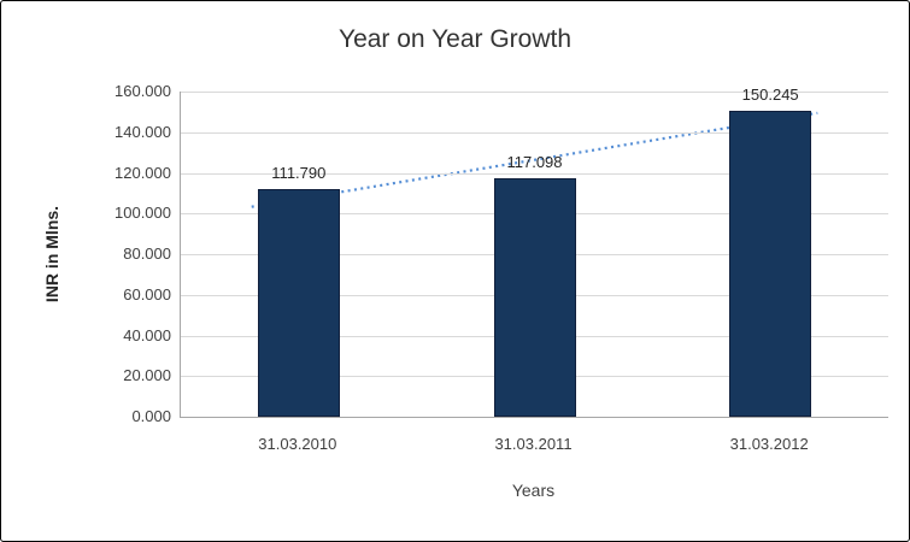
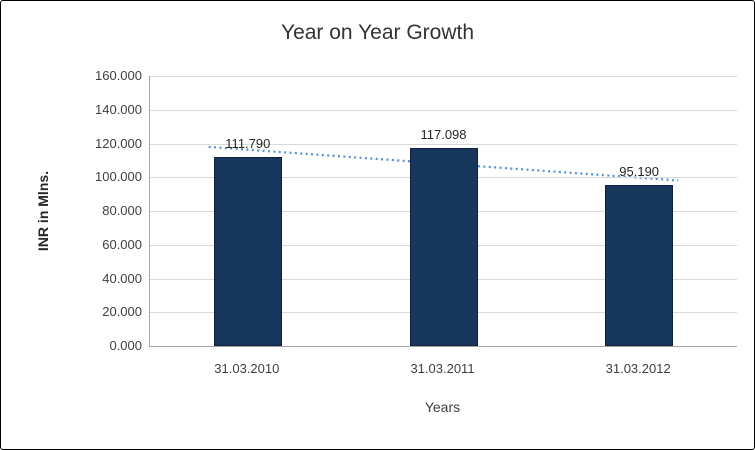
31.03.2012: 150.245 -> 95.190
